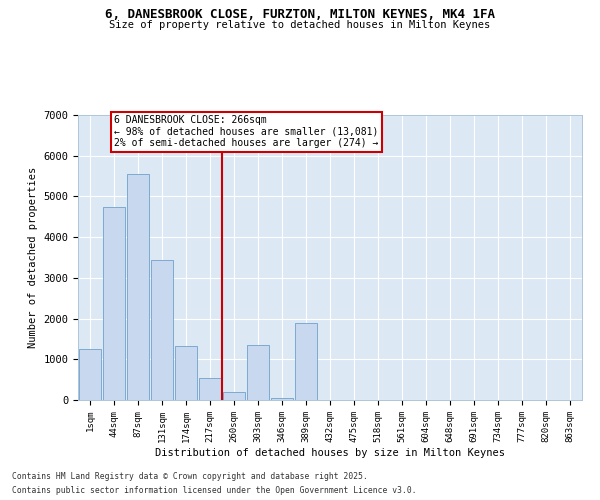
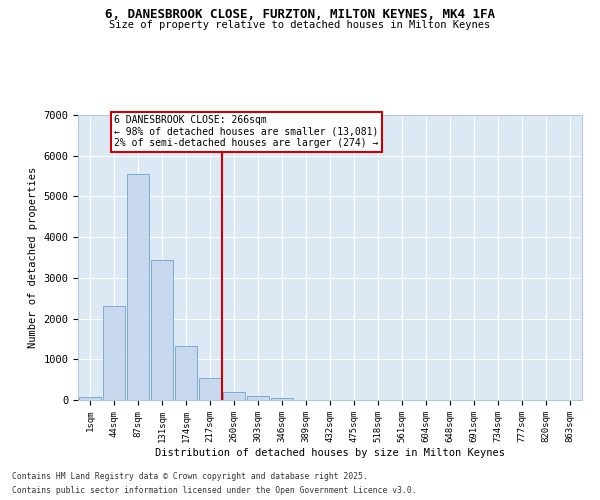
1sqm: 1250 -> 80
44sqm: 4750 -> 2300
303sqm: 1350 -> 100
389sqm: 1900 -> 0
